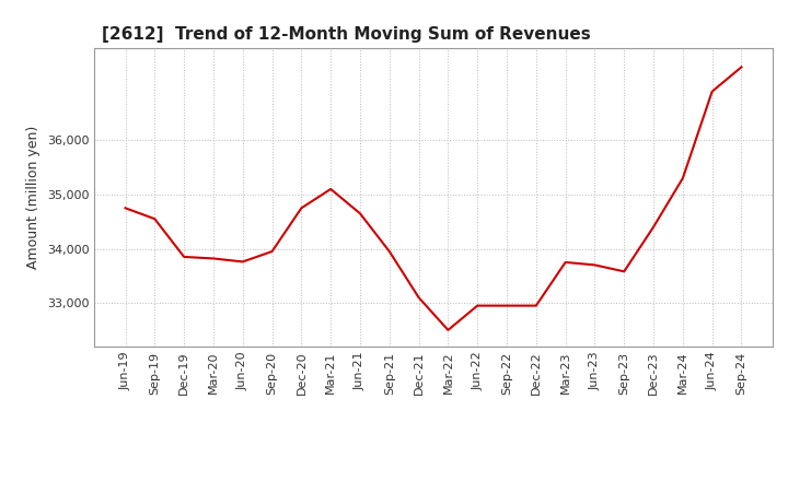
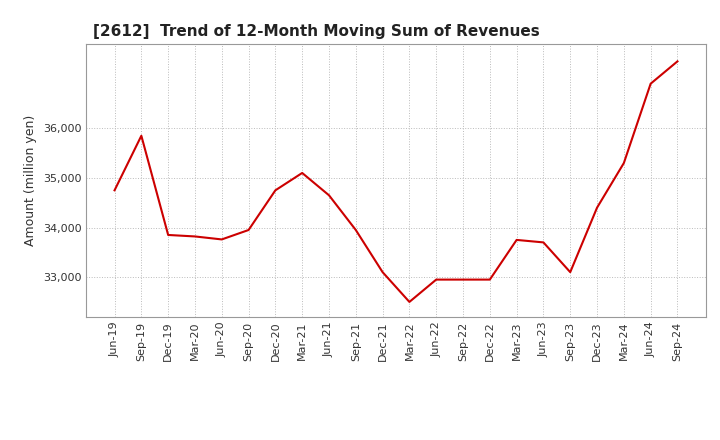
Sep-19: 34,550 -> 35,850
Sep-23: 33,580 -> 33,100
